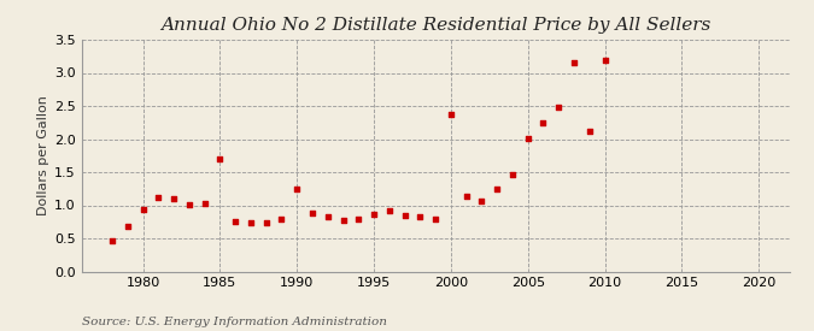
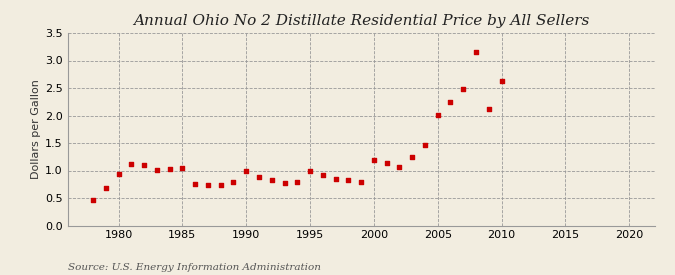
1985: 1.70 -> 1.05
1990: 1.24 -> 1.00
1995: 0.86 -> 0.99
2000: 2.38 -> 1.19
2010: 3.20 -> 2.62
